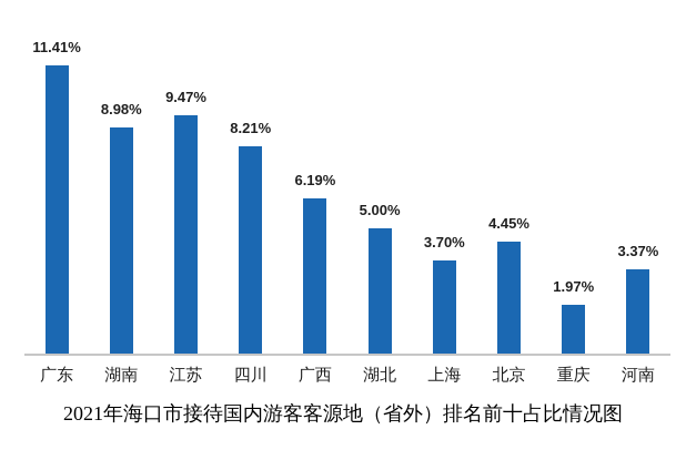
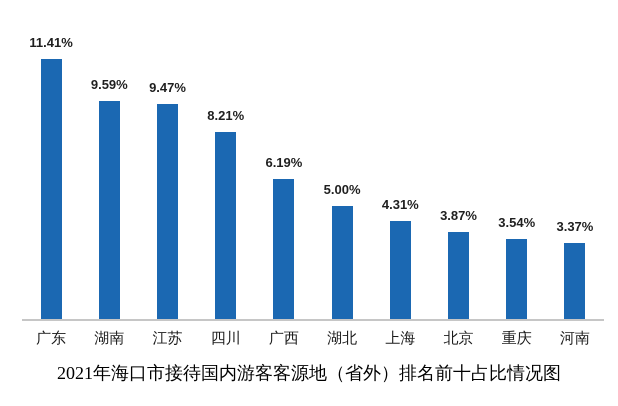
湖南: 8.98% -> 9.59%
上海: 3.70% -> 4.31%
北京: 4.45% -> 3.87%
重庆: 1.97% -> 3.54%
